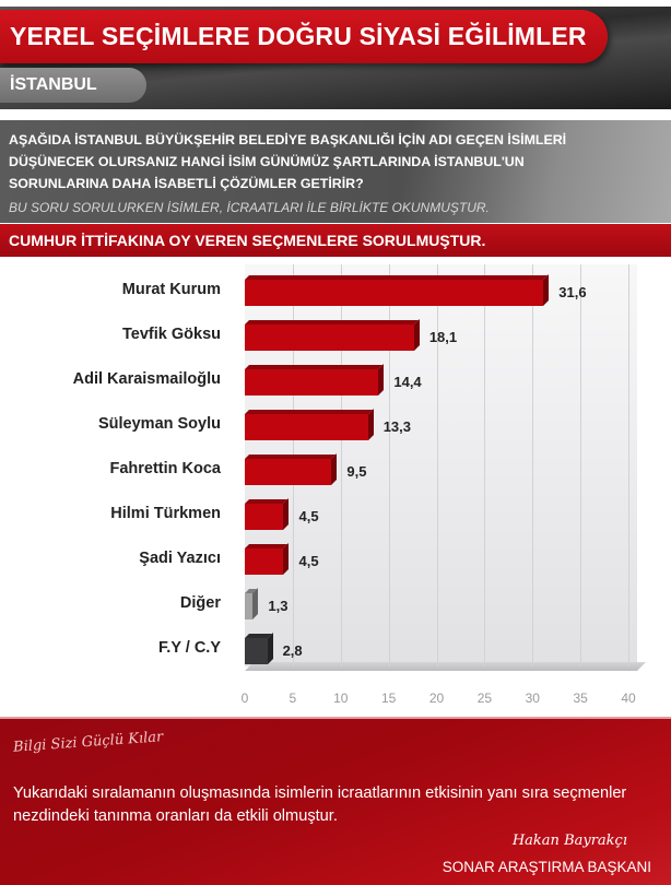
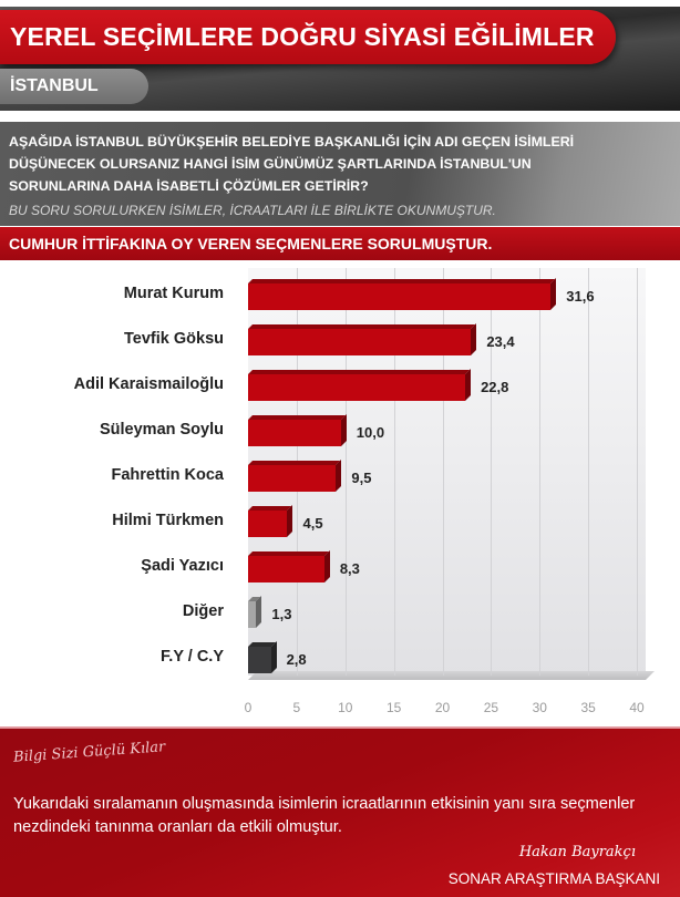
Tevfik Göksu: 18,1 -> 23,4
Adil Karaismailoğlu: 14,4 -> 22,8
Süleyman Soylu: 13,3 -> 10,0
Şadi Yazıcı: 4,5 -> 8,3
